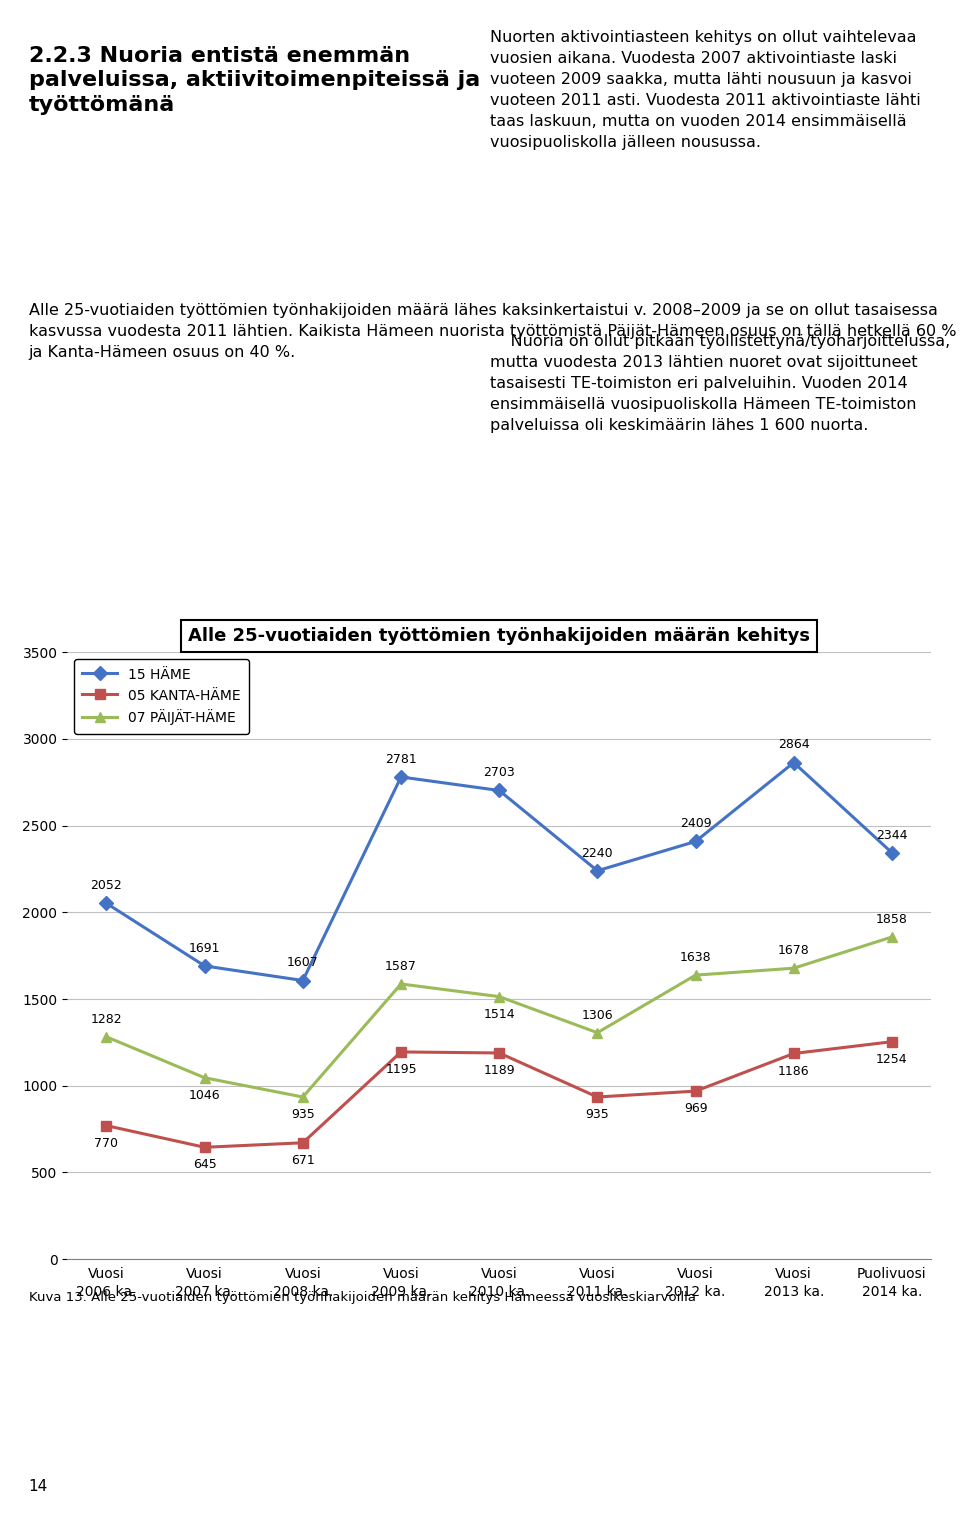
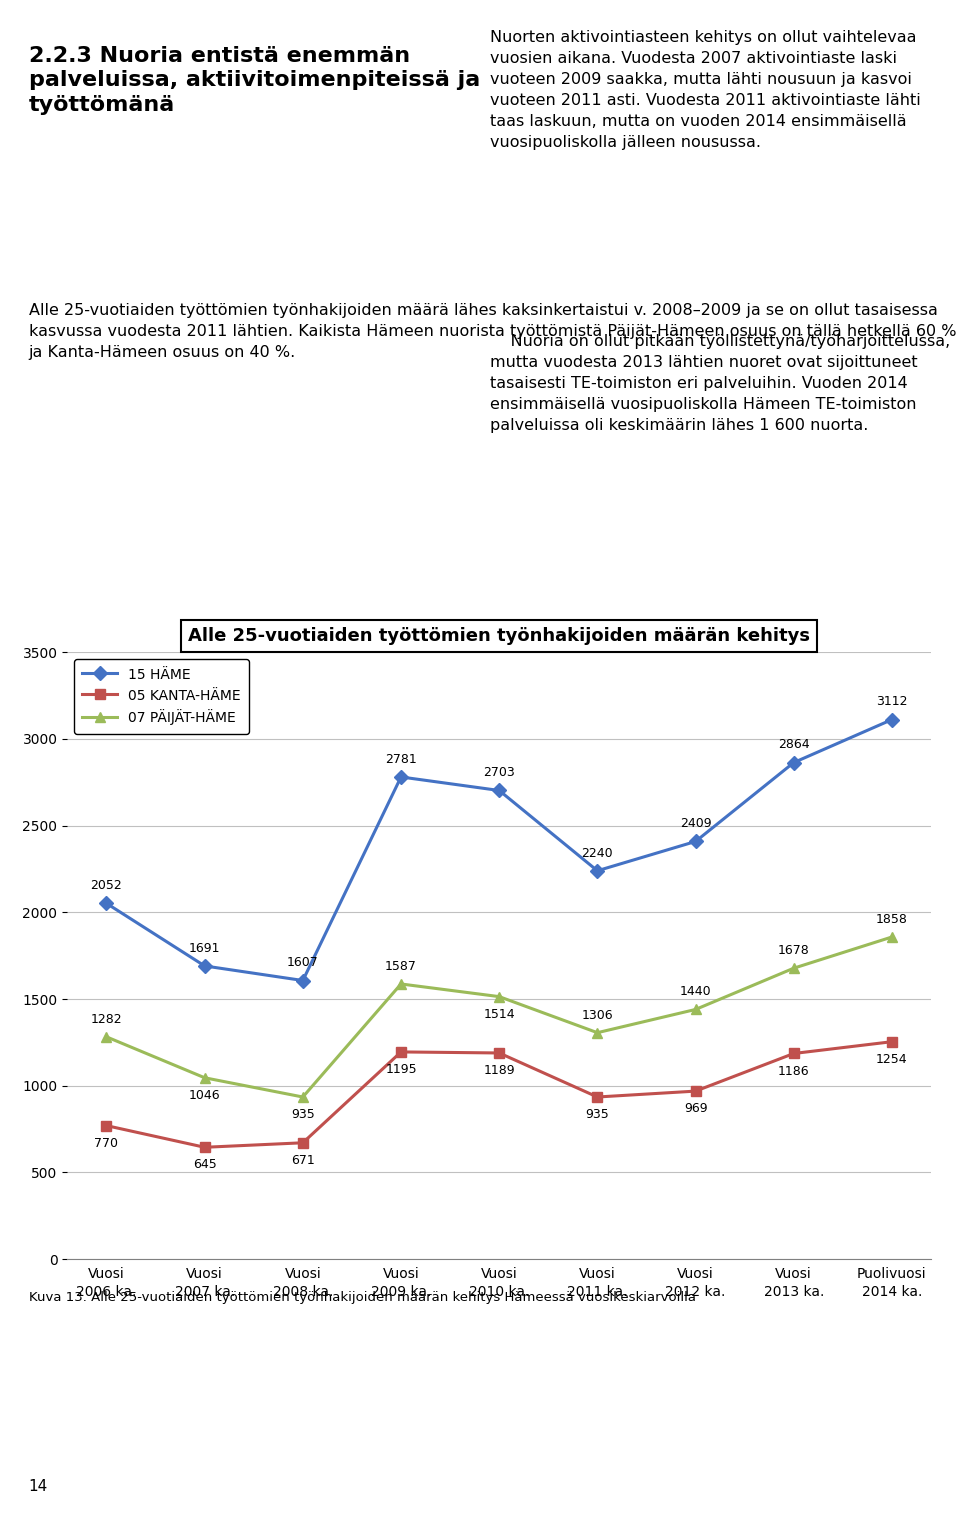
07 PÄIJÄT-HÄME/Vuosi 2012 ka.: 1638 -> 1440
15 HÄME/Puolivuosi 2014 ka.: 2344 -> 3112
